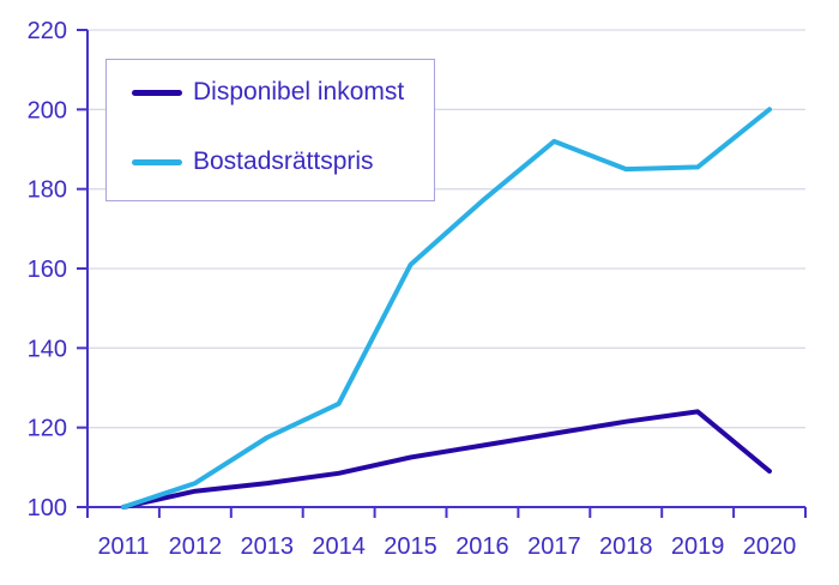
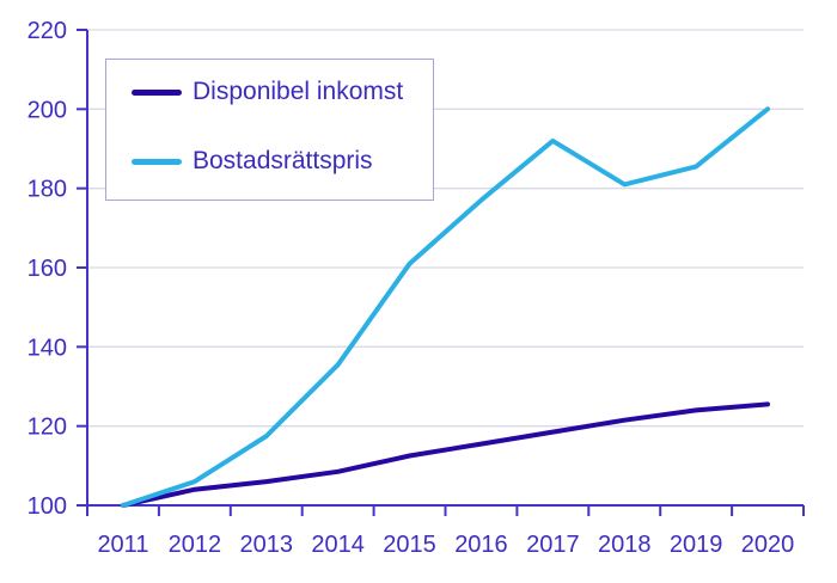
Bostadsrättspris/2014: 126 -> 136
Bostadsrättspris/2018: 185 -> 181
Disponibel inkomst/2020: 109 -> 126
